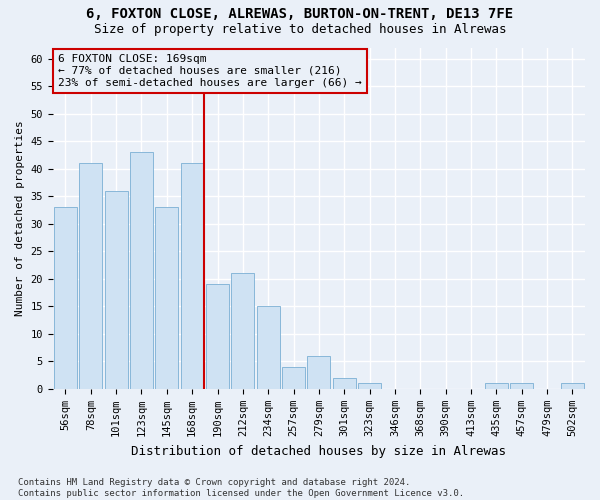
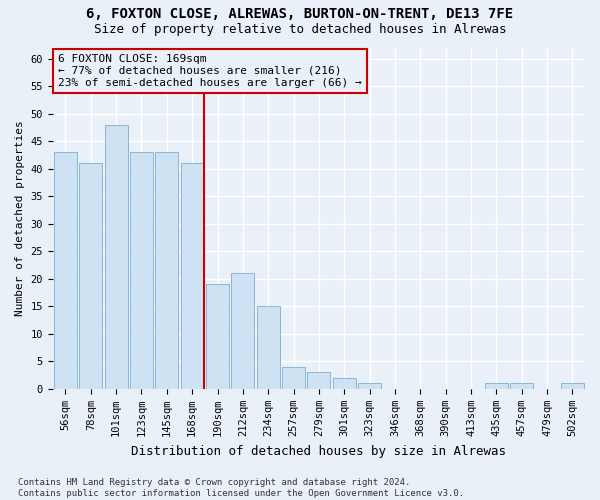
56sqm: 33 -> 43
101sqm: 36 -> 48
145sqm: 33 -> 43
279sqm: 6 -> 3
